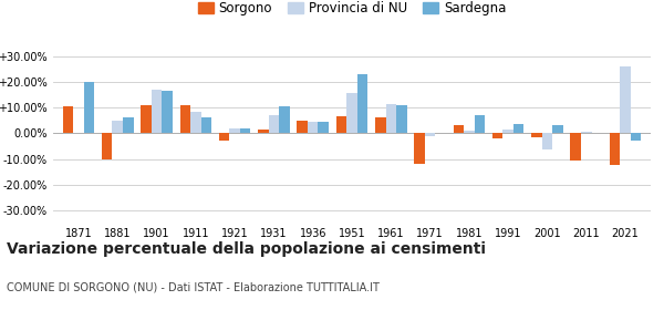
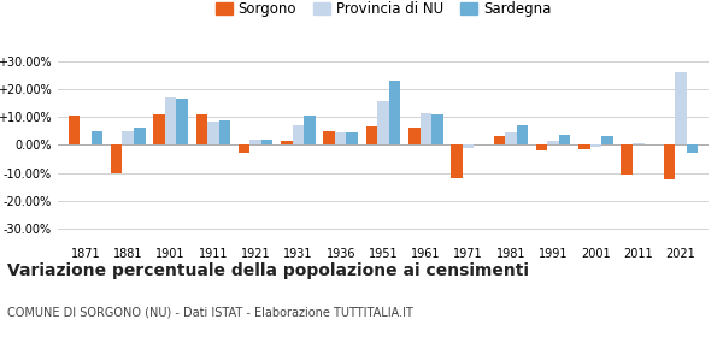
Sardegna/1871: 20.0% -> 5.0%
Sardegna/1911: 6.0% -> 9.0%
Provincia di NU/1981: 1.0% -> 4.5%
Provincia di NU/2001: -6.5% -> -0.5%
